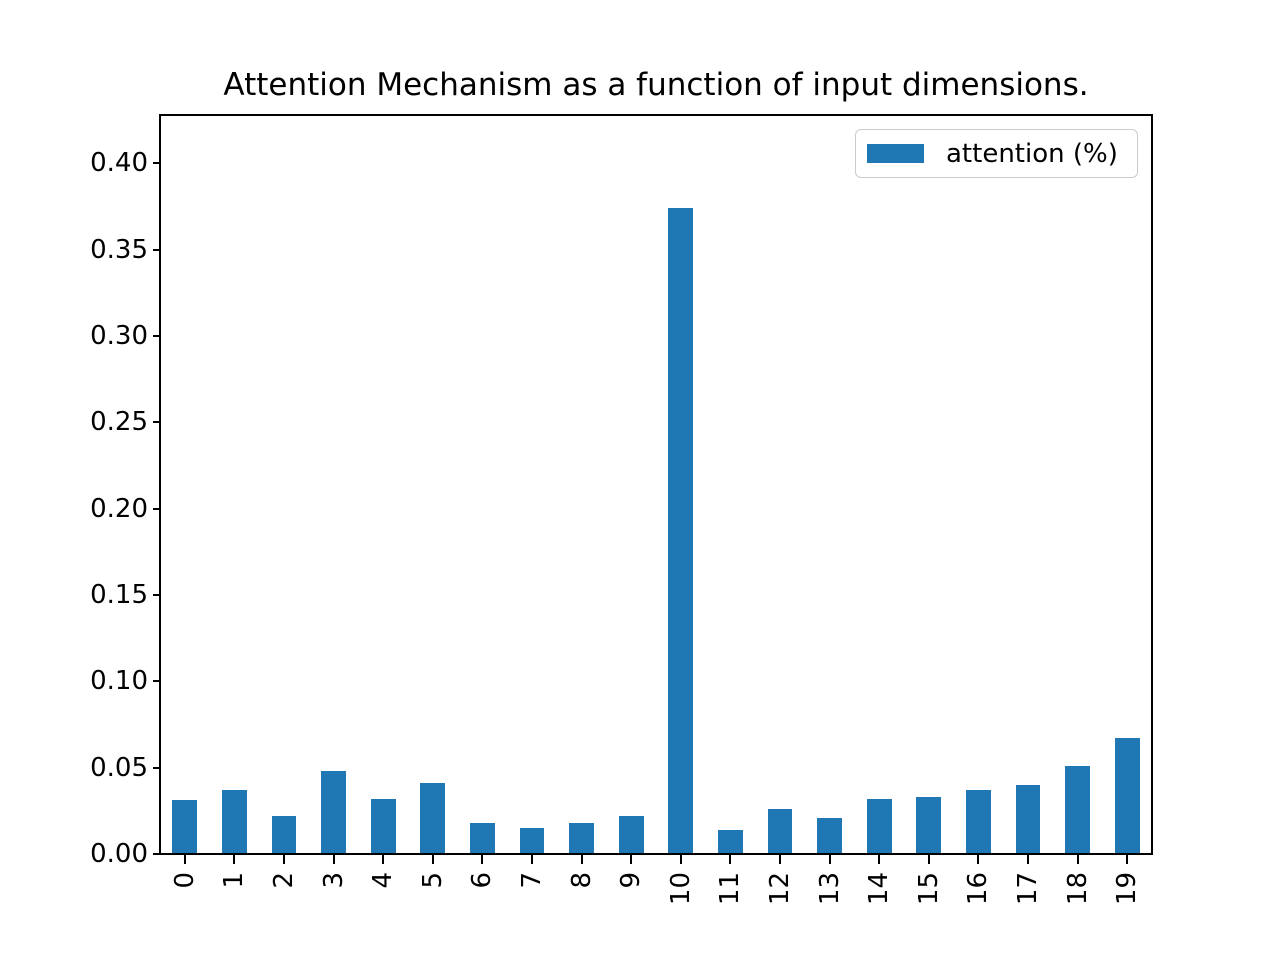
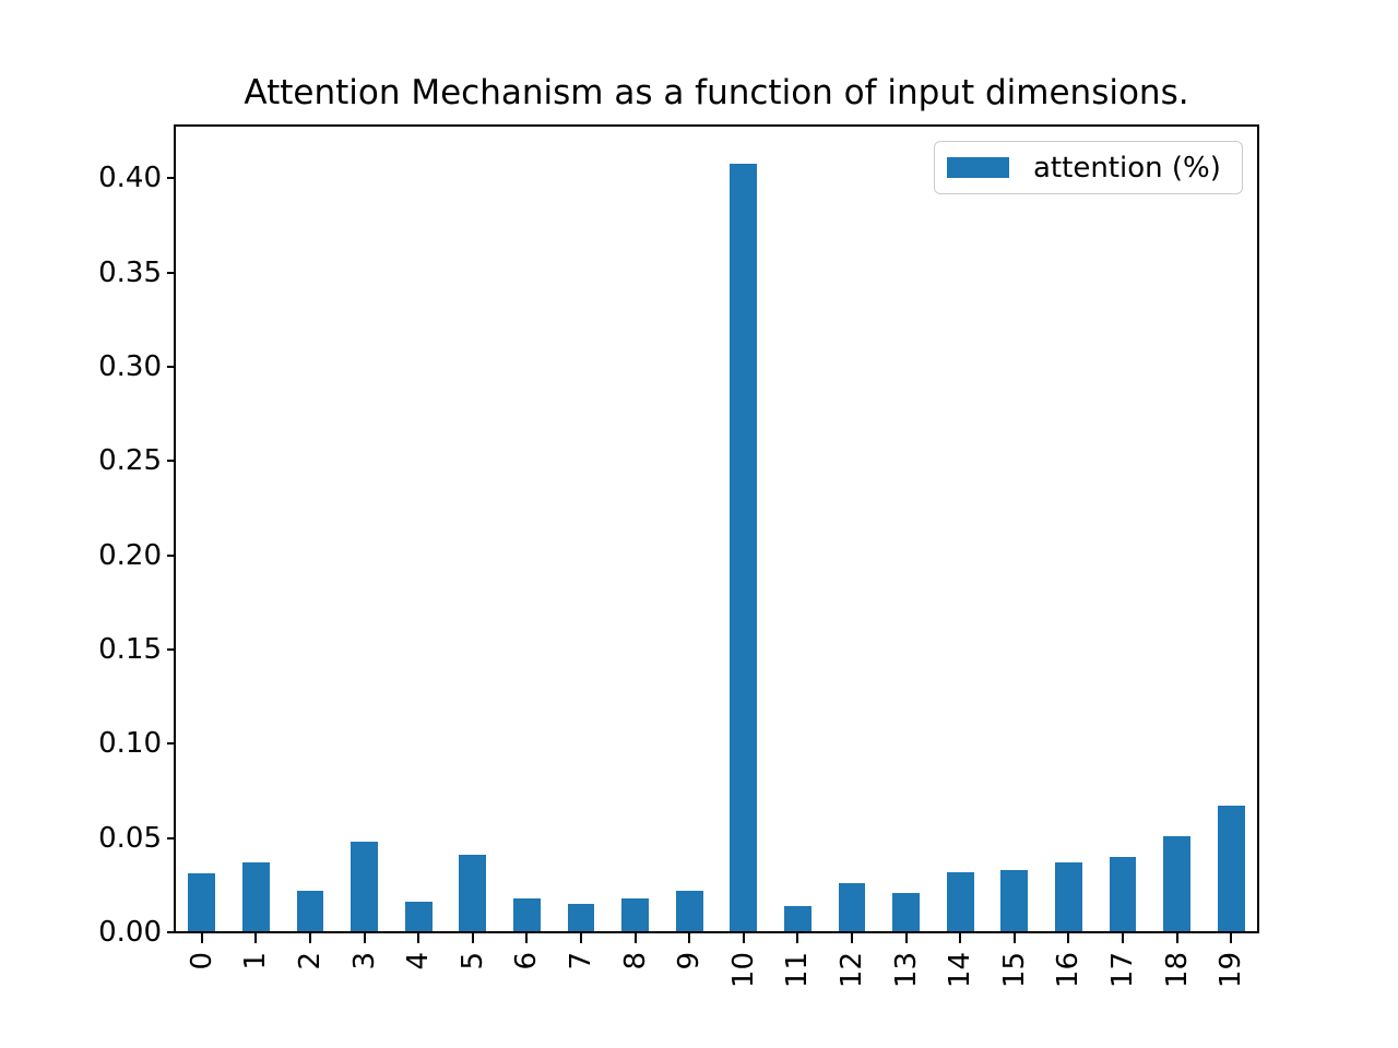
4: 0.032 -> 0.016
10: 0.374 -> 0.408
